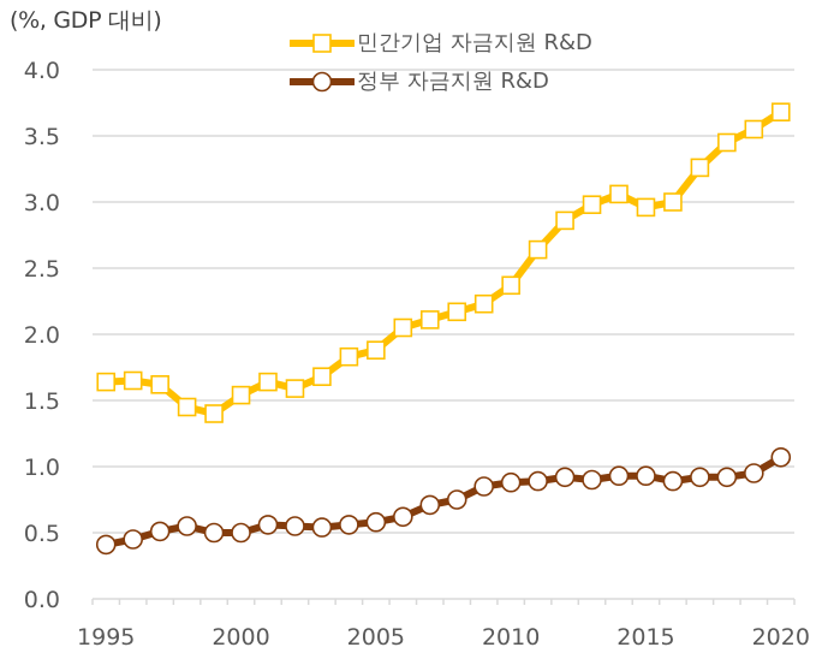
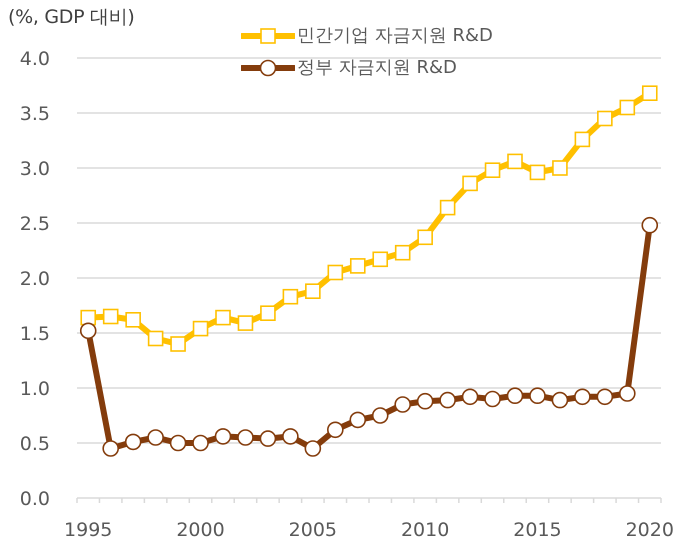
정부 자금지원 R&D/1995: 0.41 -> 1.52
정부 자금지원 R&D/2005: 0.58 -> 0.45
정부 자금지원 R&D/2020: 1.07 -> 2.48
